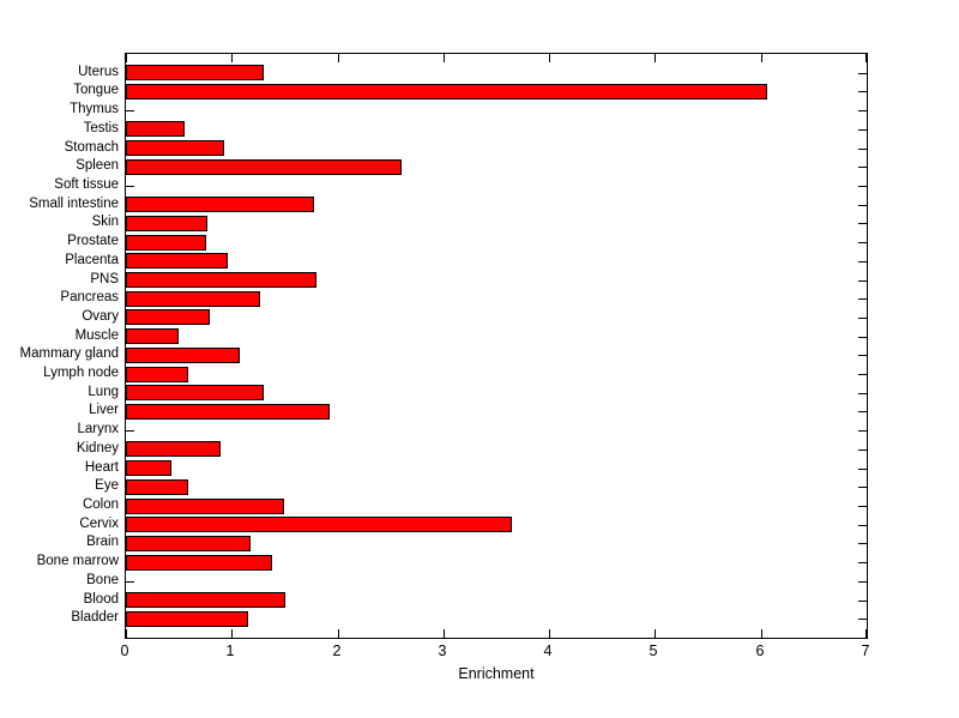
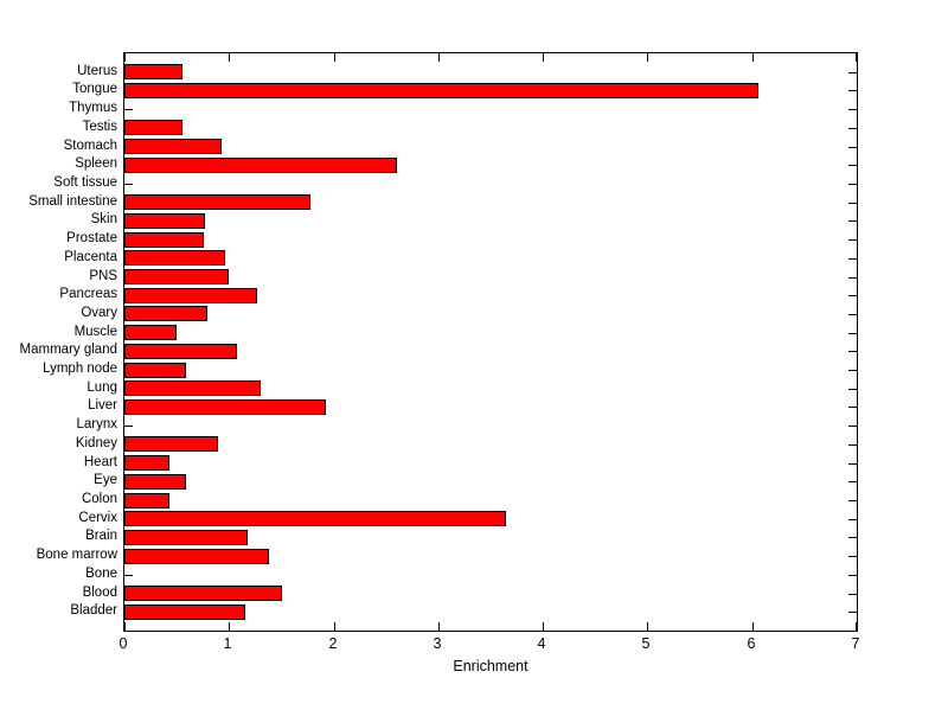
Uterus: 1.3 -> 0.6
PNS: 1.8 -> 1.0
Colon: 1.5 -> 0.4
